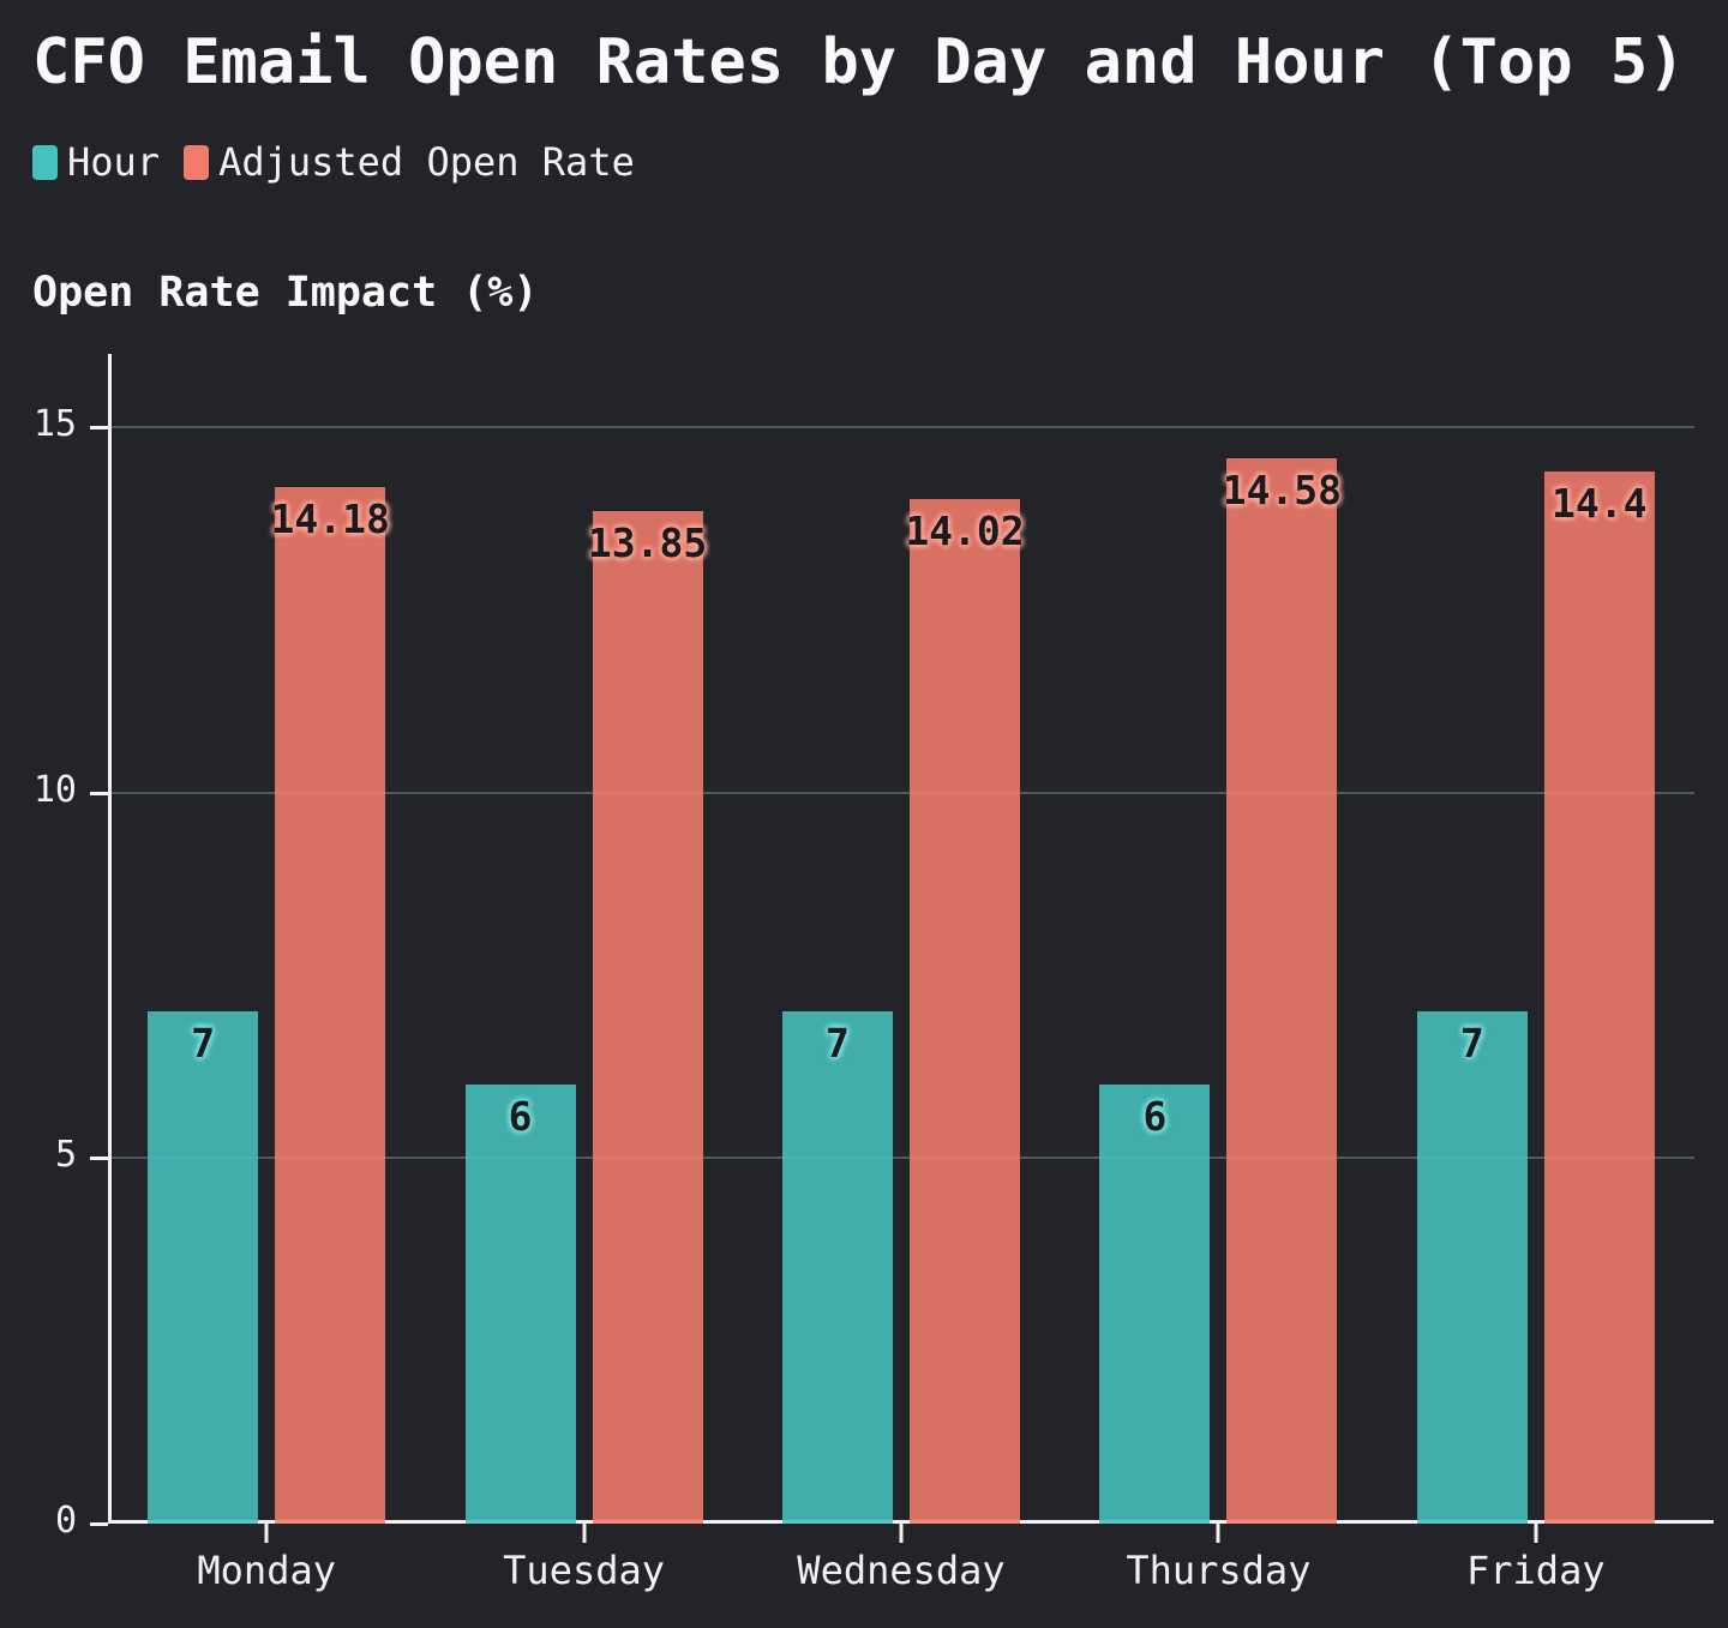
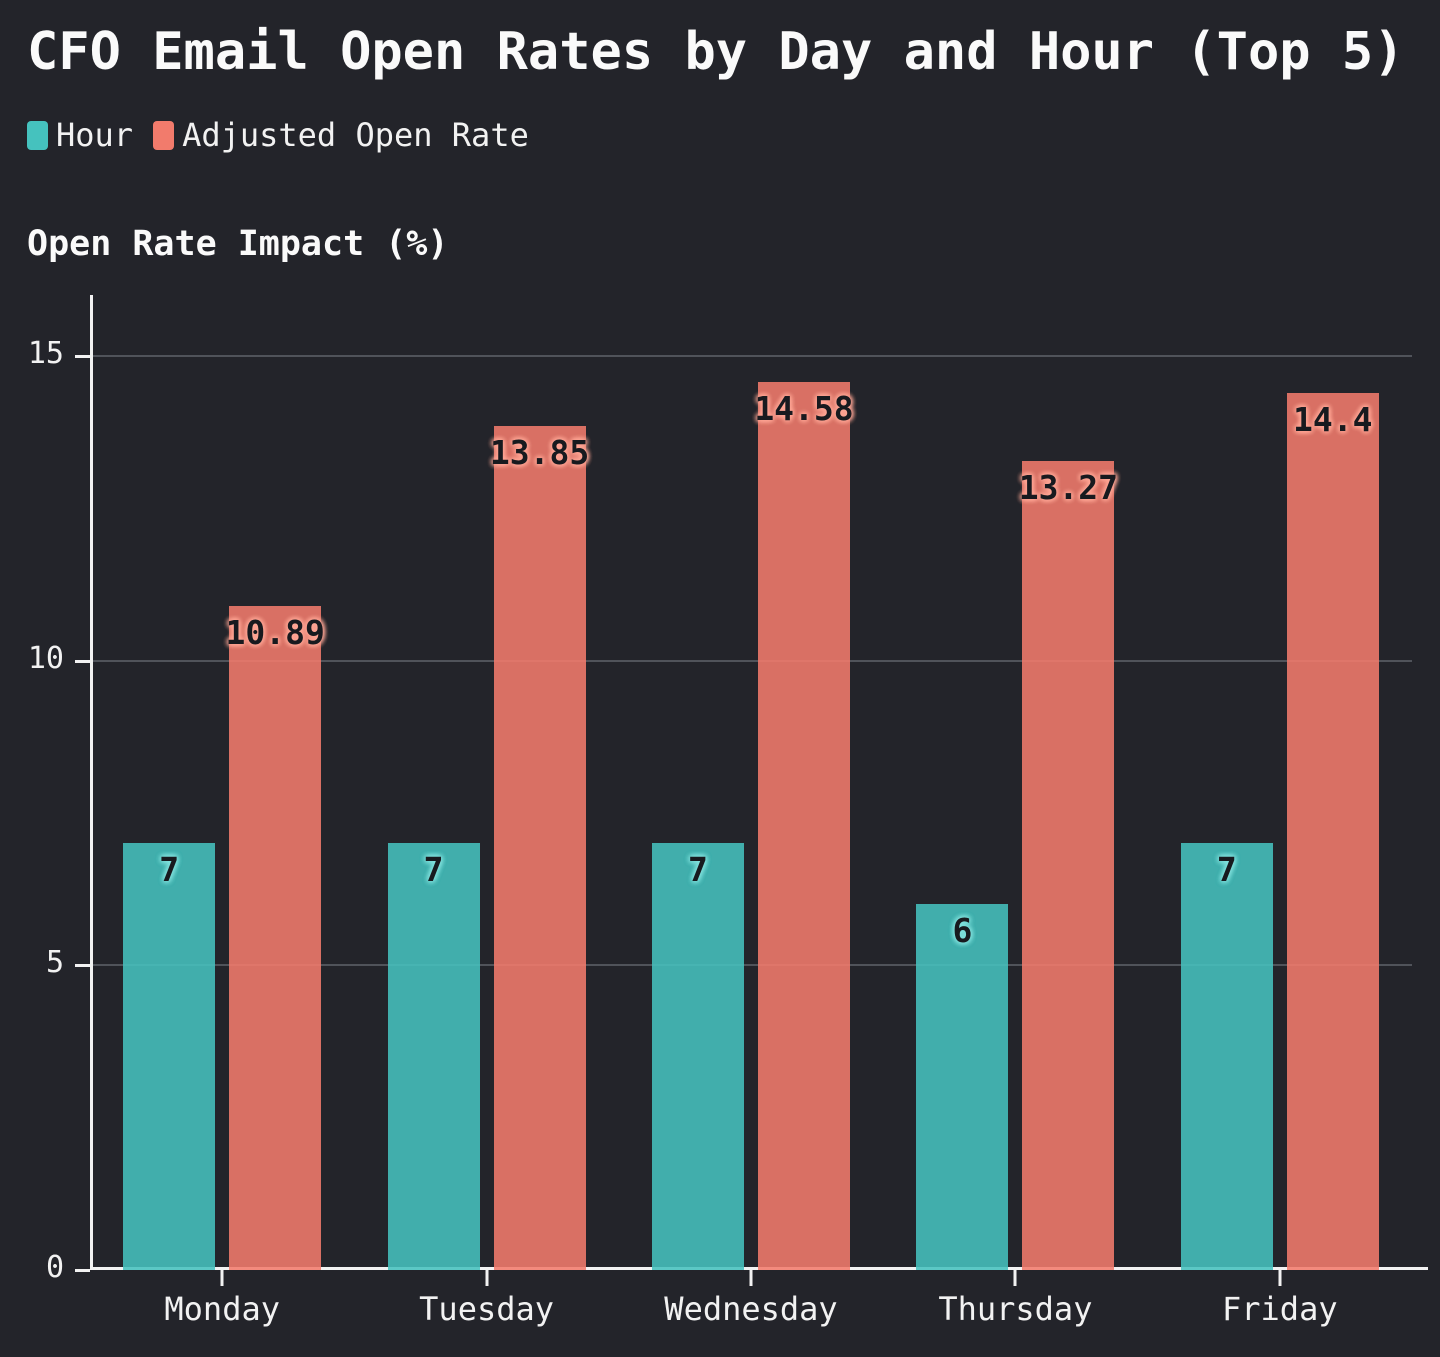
Adjusted Open Rate/Monday: 14.18 -> 10.89
Hour/Tuesday: 6 -> 7
Adjusted Open Rate/Wednesday: 14.02 -> 14.58
Adjusted Open Rate/Thursday: 14.58 -> 13.27
